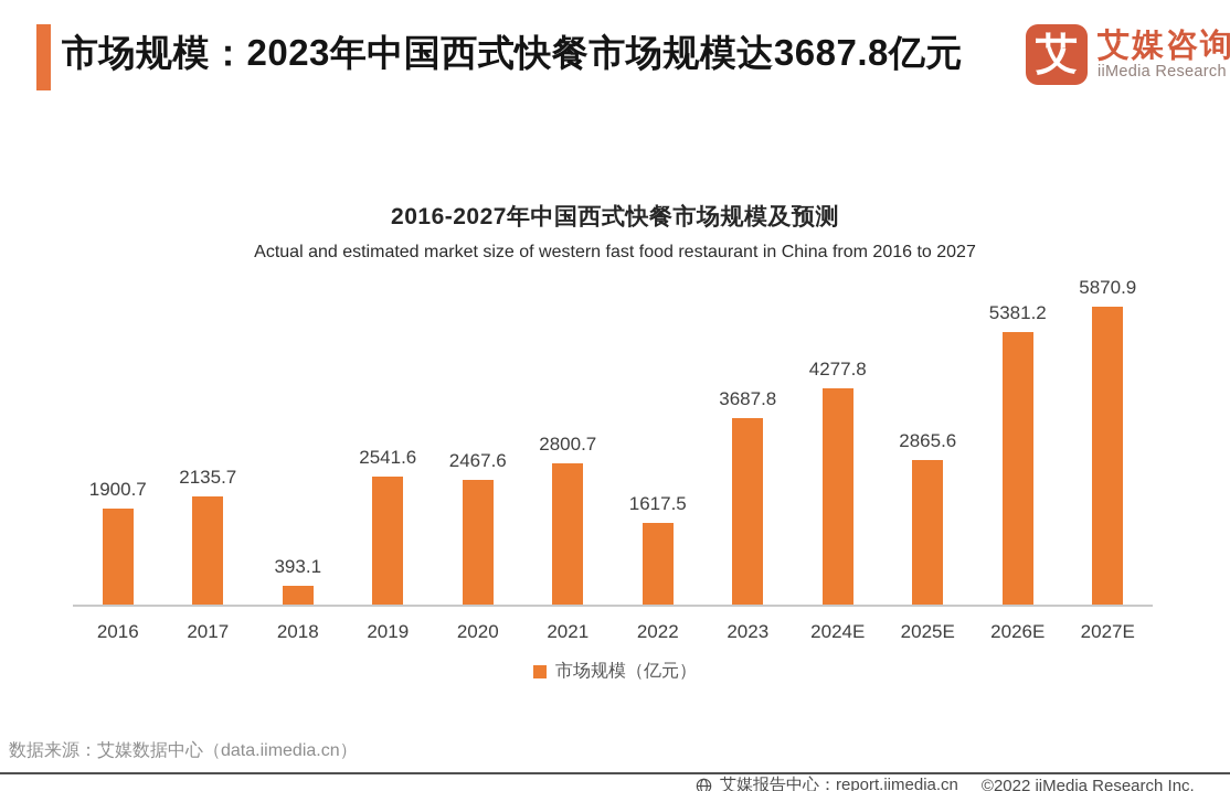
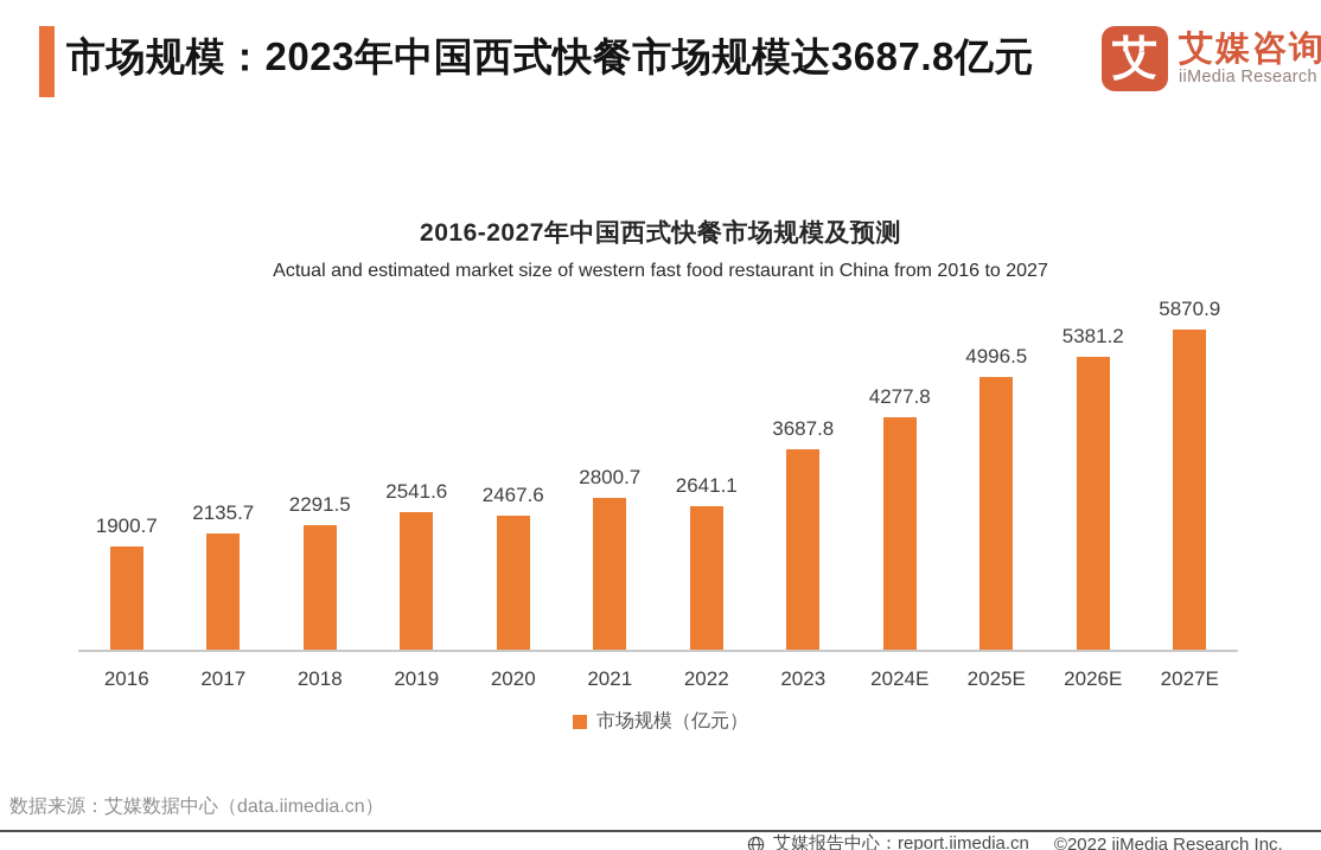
2018: 393.1 -> 2291.5
2022: 1617.5 -> 2641.1
2025E: 2865.6 -> 4996.5
